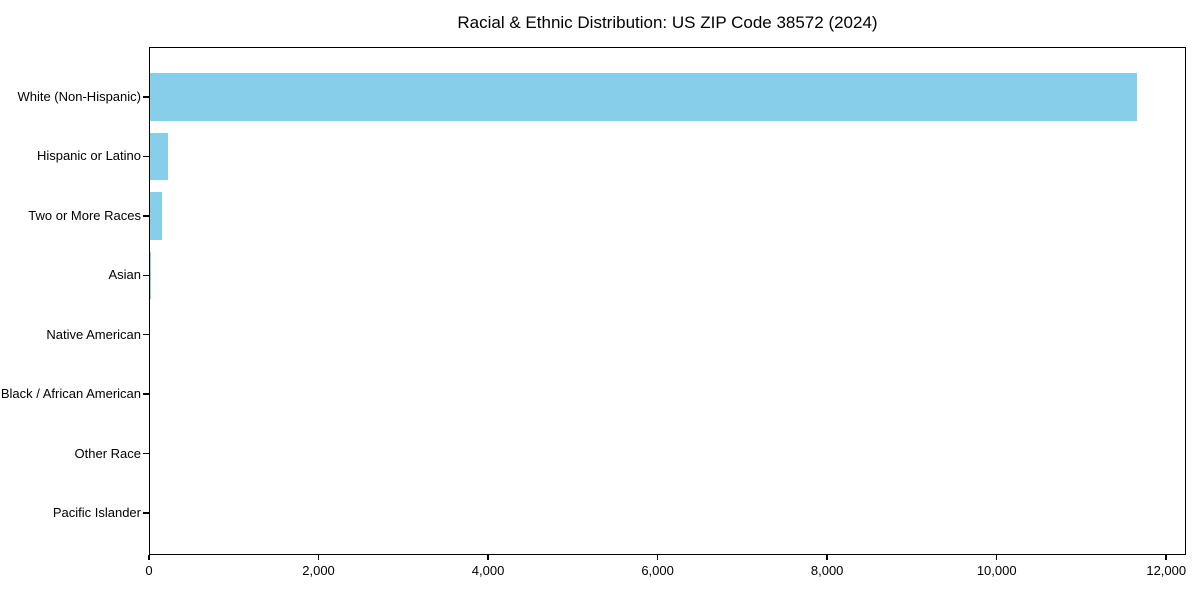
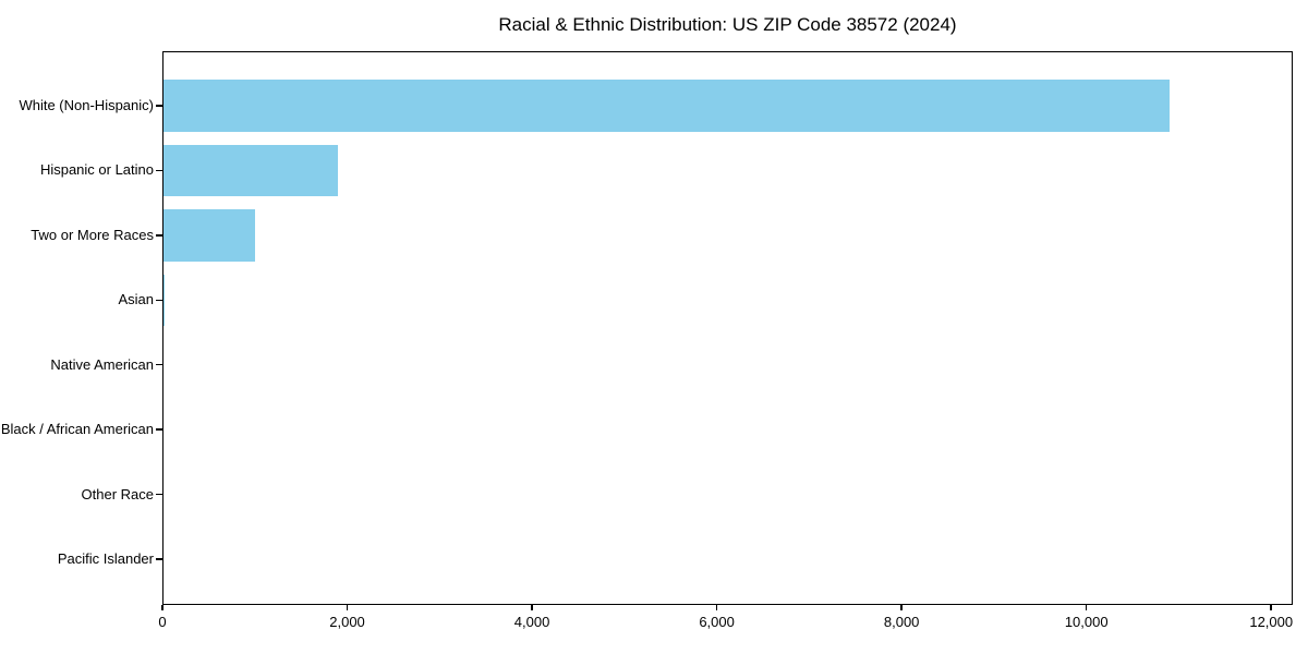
White (Non-Hispanic): 11600 -> 10900
Hispanic or Latino: 200 -> 1900
Two or More Races: 200 -> 1000
